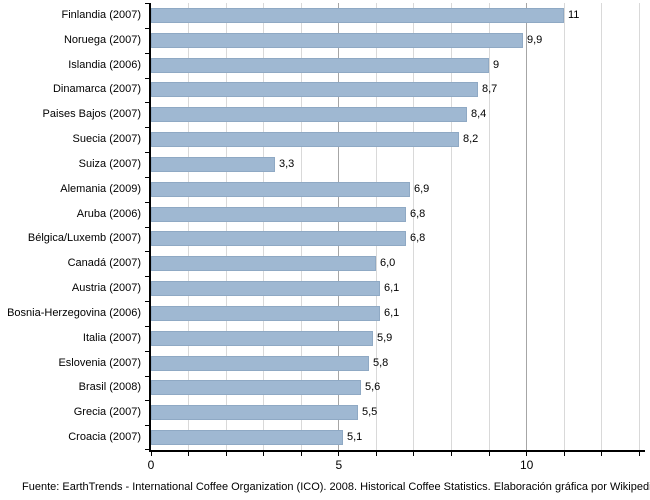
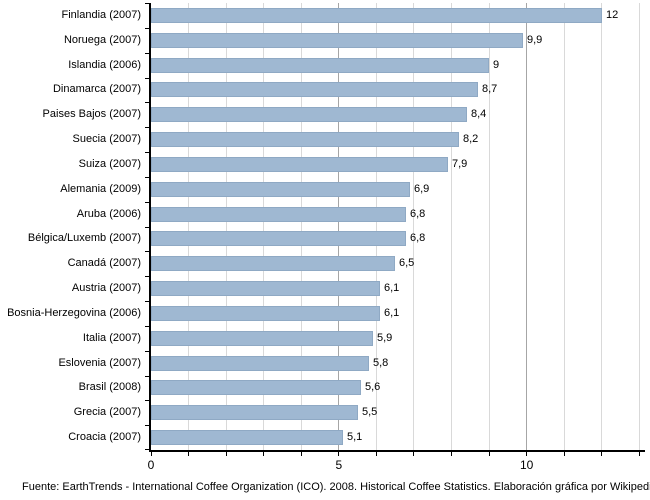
Finlandia (2007): 11 -> 12
Suiza (2007): 3,3 -> 7,9
Canadá (2007): 6,0 -> 6,5
